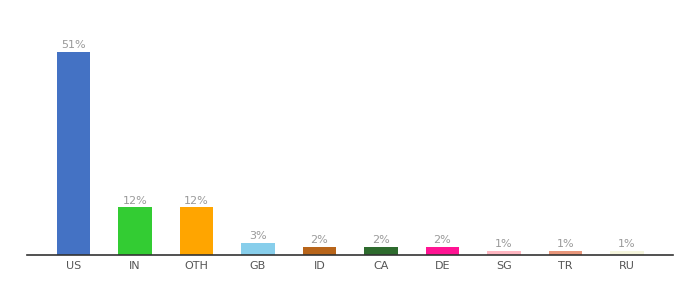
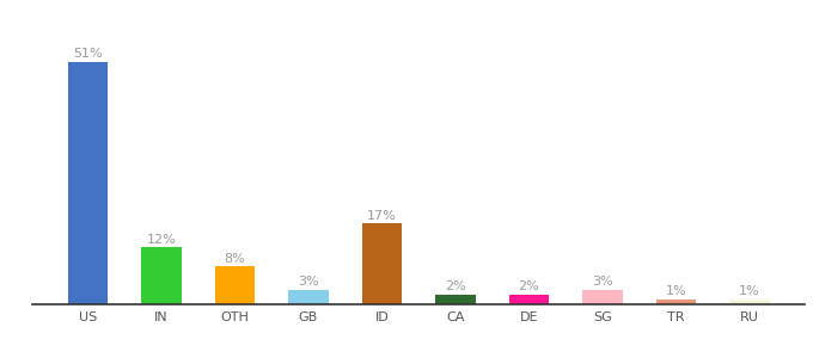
OTH: 12% -> 8%
ID: 2% -> 17%
SG: 1% -> 3%
